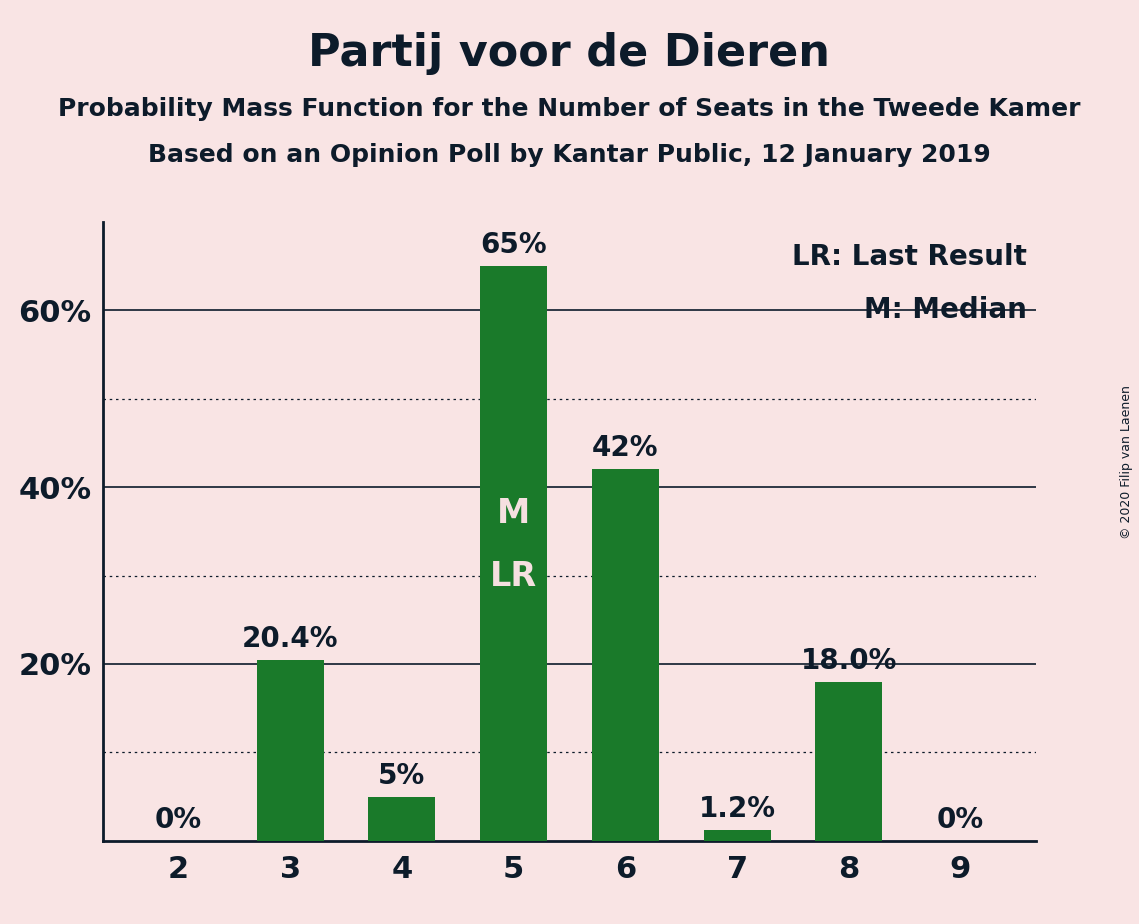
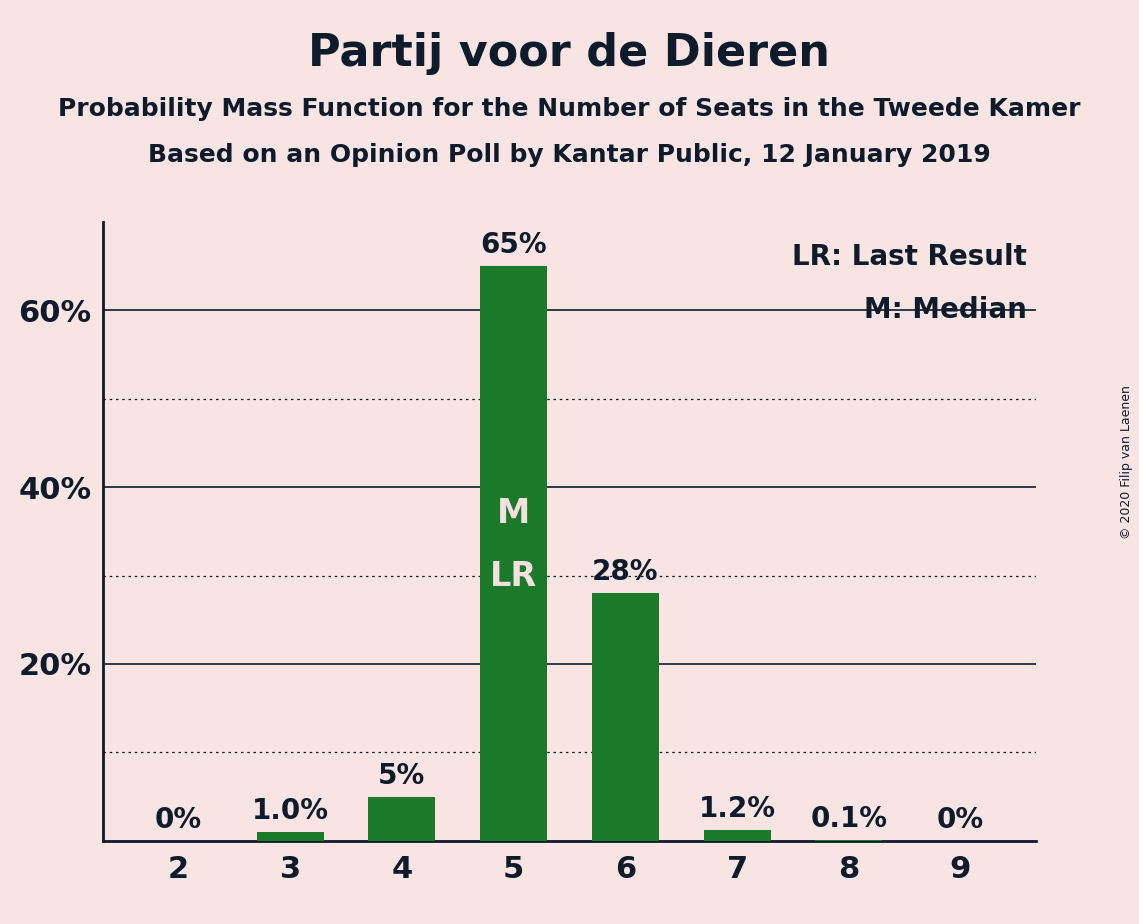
3: 20.4% -> 1.0%
6: 42% -> 28%
8: 18.0% -> 0.1%
